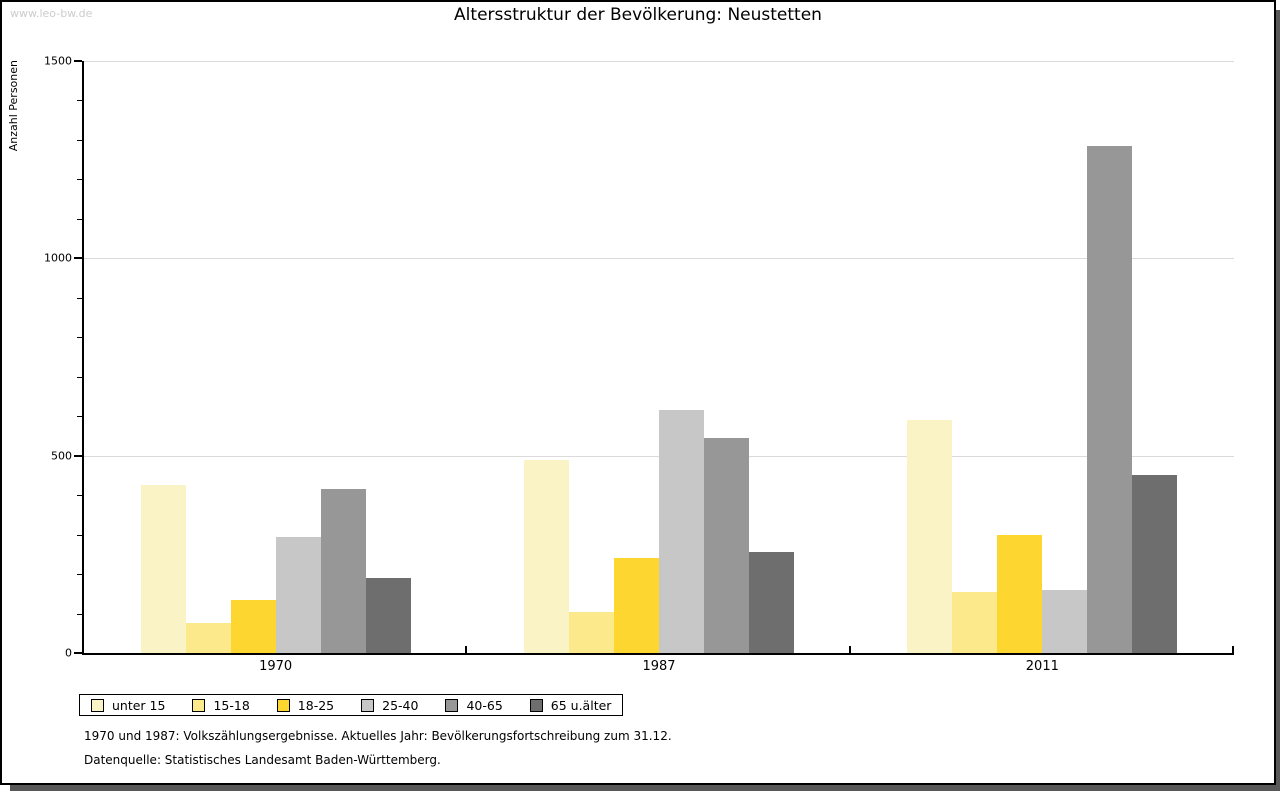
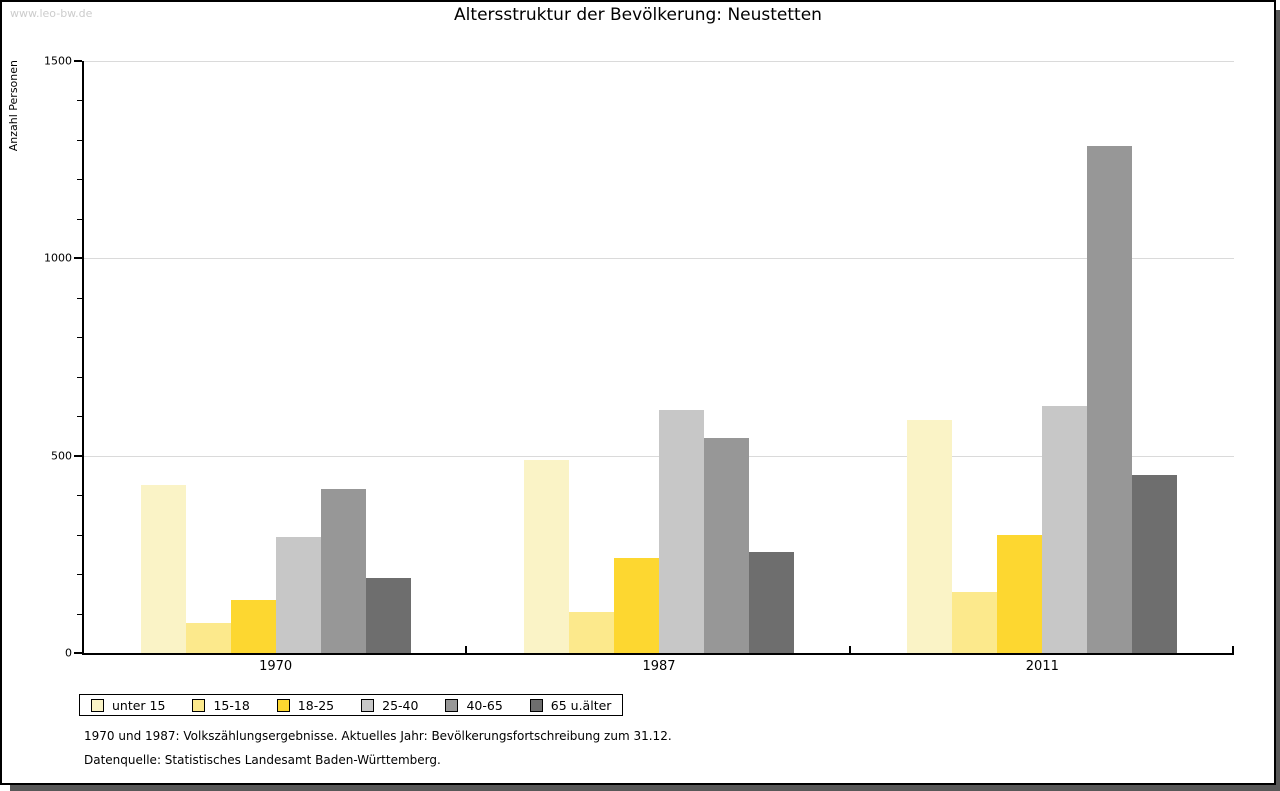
25-40/2011: 160 -> 620
